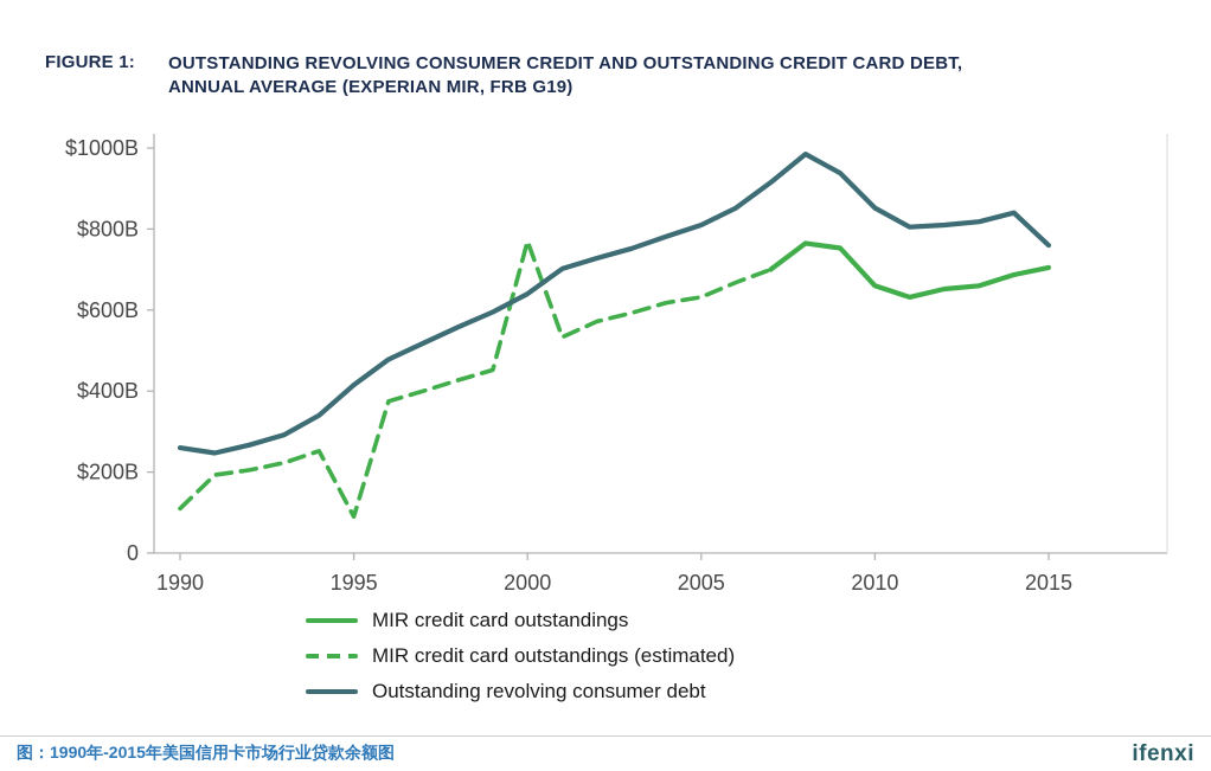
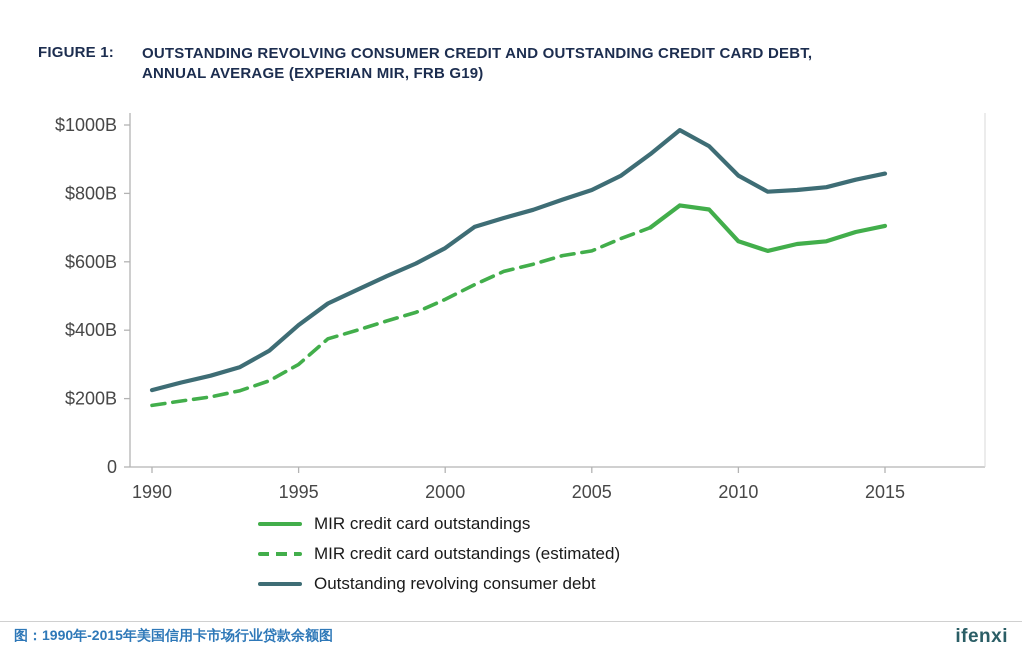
MIR credit card outstandings (estimated)/1990: $110B -> $180B
Outstanding revolving consumer debt/1990: $260B -> $220B
MIR credit card outstandings (estimated)/1995: $90B -> $300B
MIR credit card outstandings (estimated)/2000: $770B -> $490B
Outstanding revolving consumer debt/2015: $760B -> $860B
